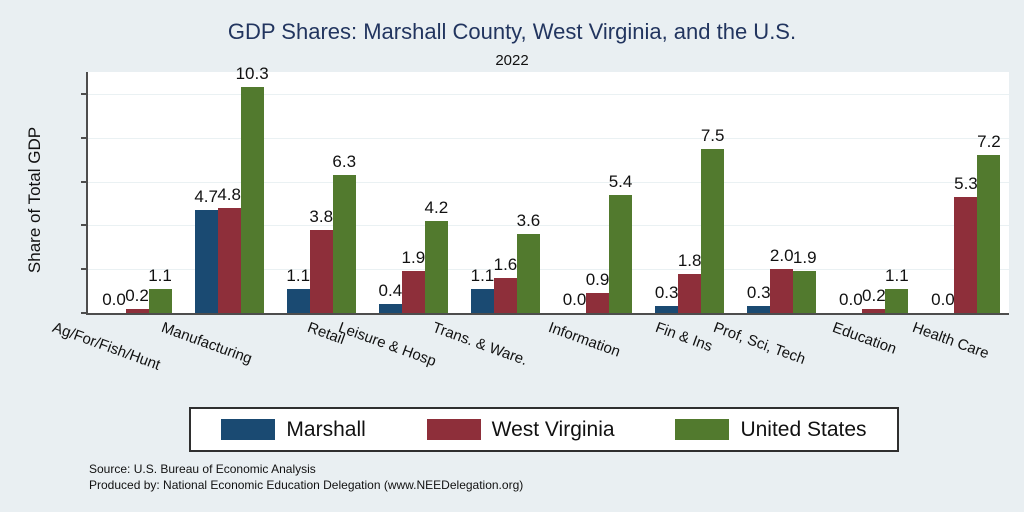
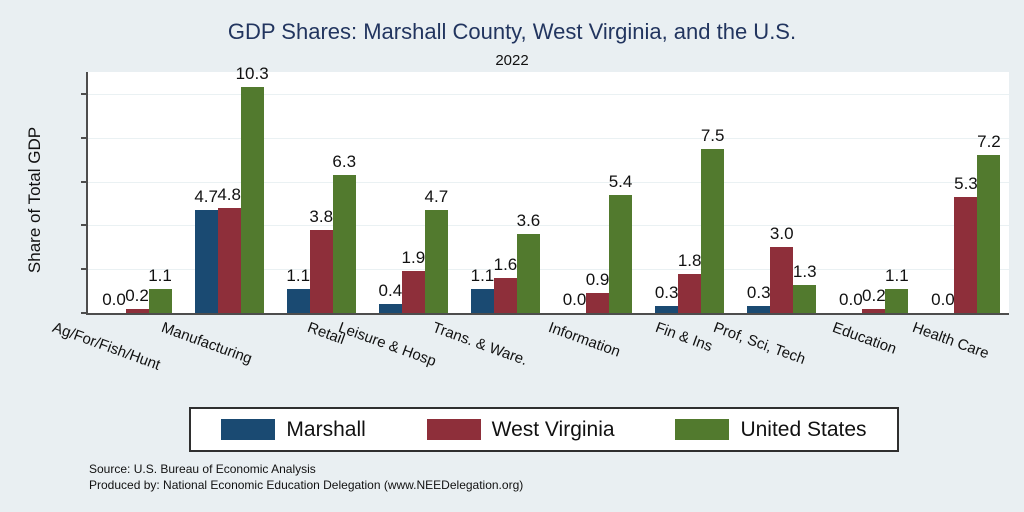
United States/Leisure & Hosp: 4.2 -> 4.7
West Virginia/Prof, Sci, Tech: 2.0 -> 3.0
United States/Prof, Sci, Tech: 1.9 -> 1.3
